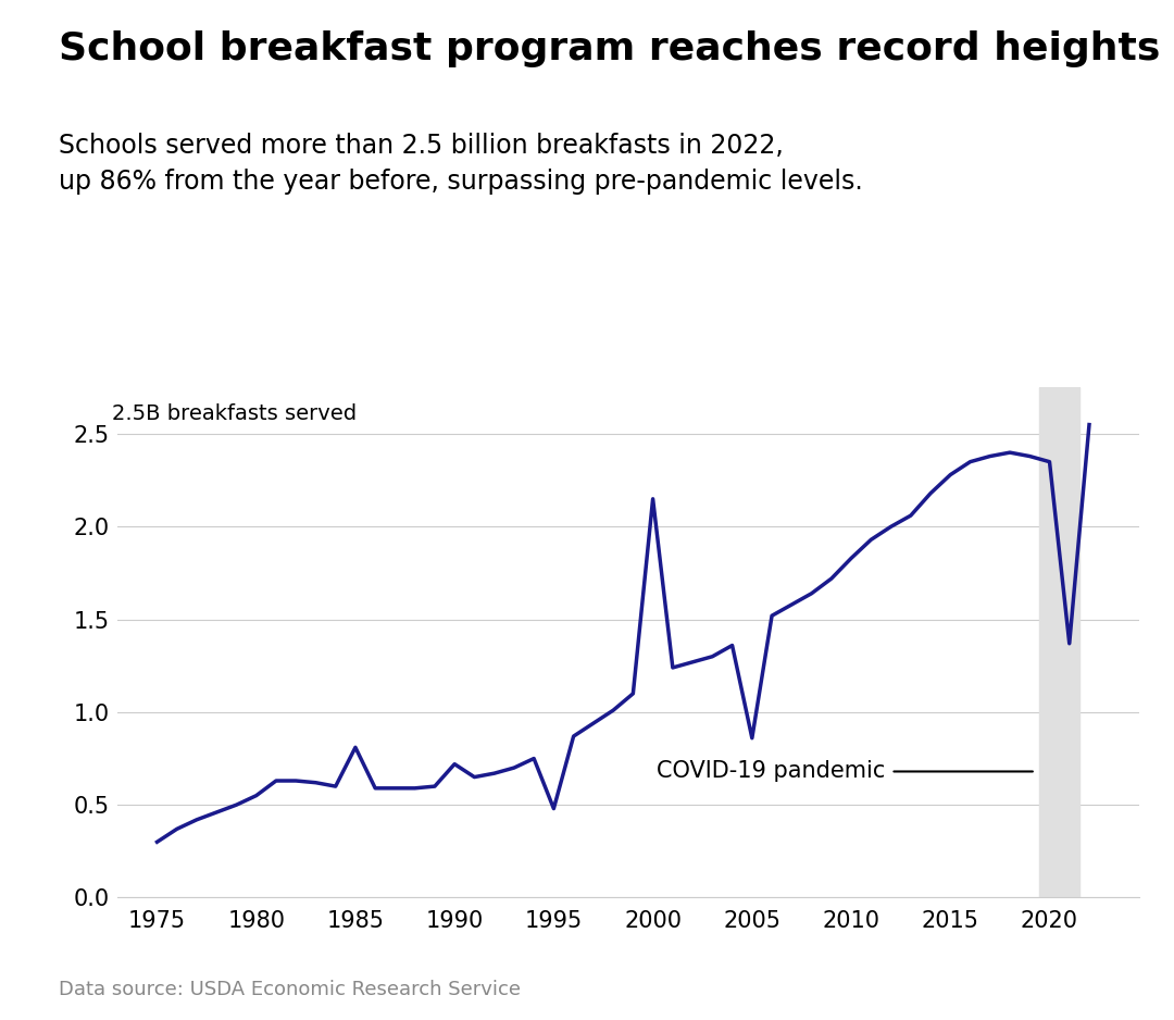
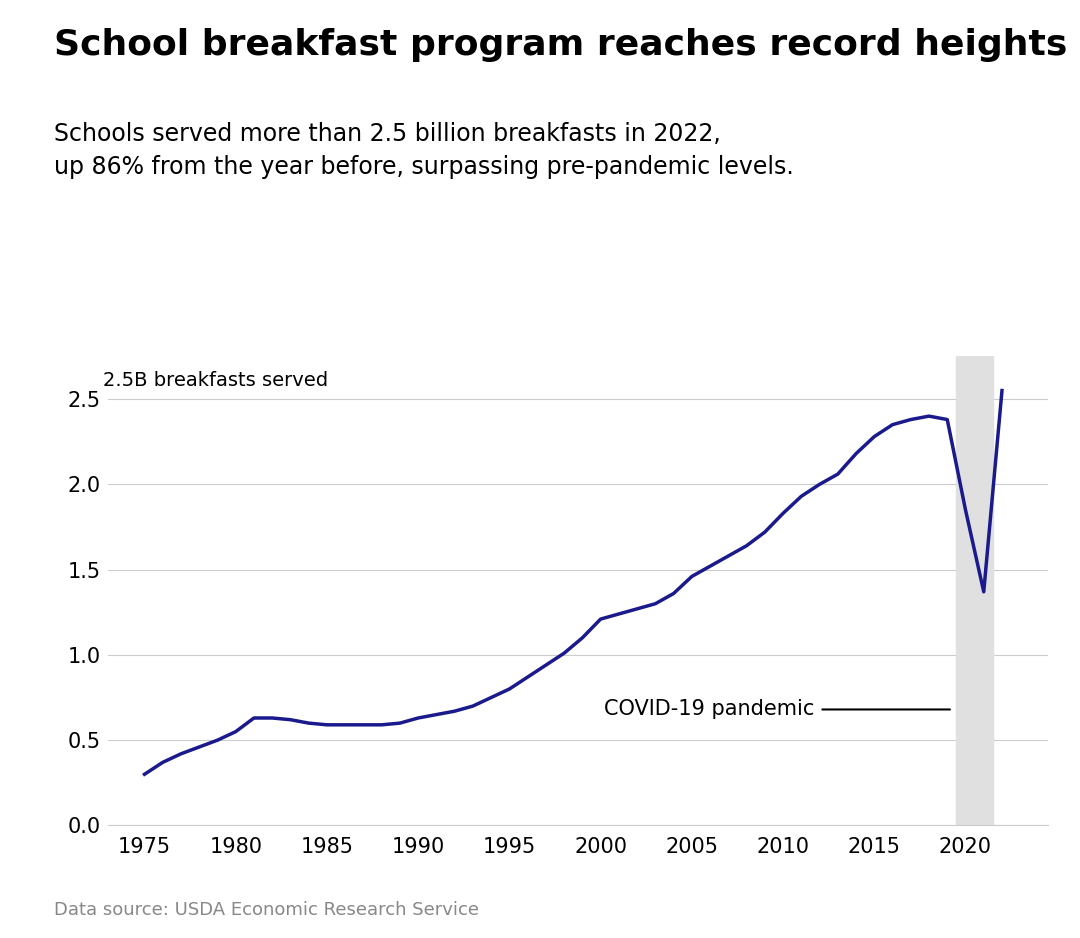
1985: 0.81 -> 0.59
1990: 0.72 -> 0.63
1995: 0.48 -> 0.80
2000: 2.15 -> 1.21
2005: 0.86 -> 1.46
2020: 2.35 -> 1.85
